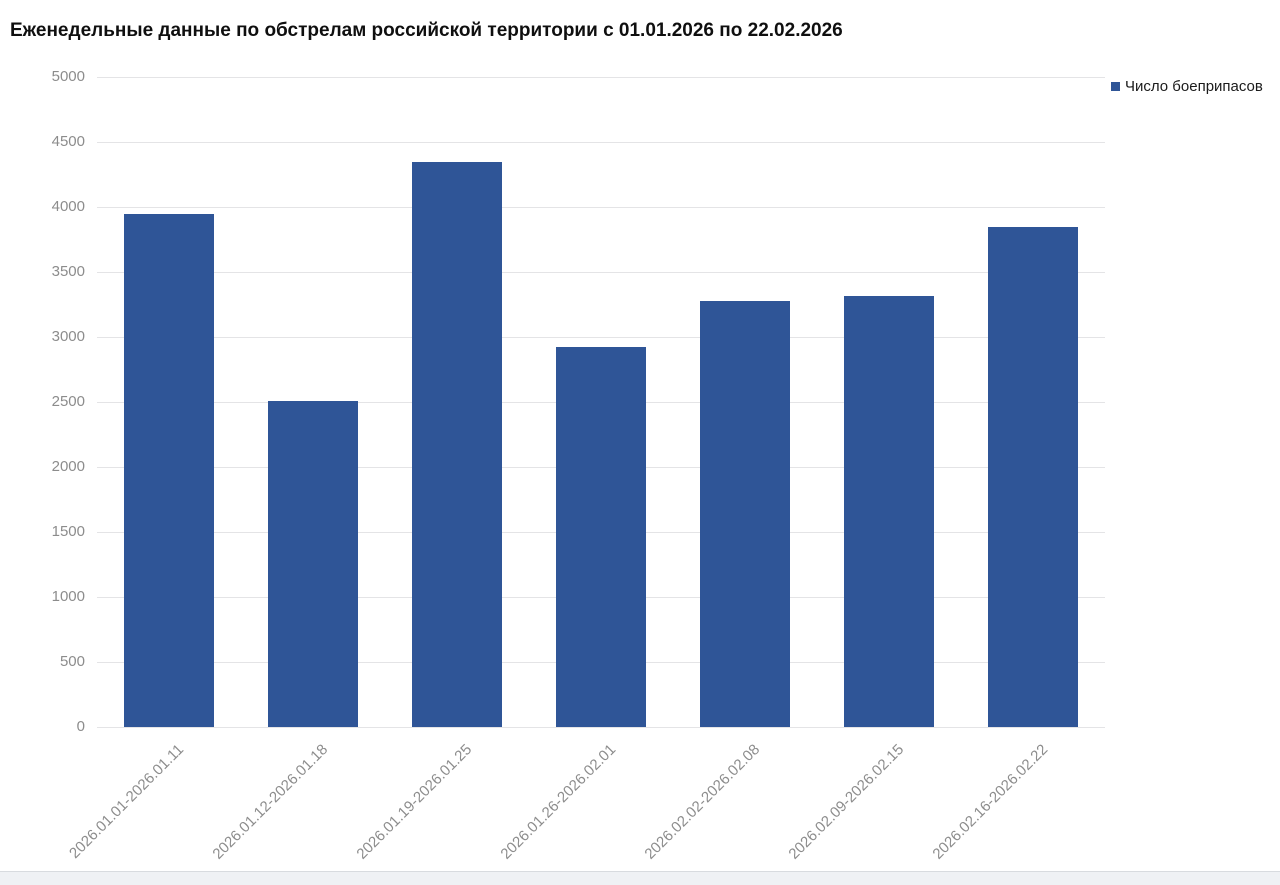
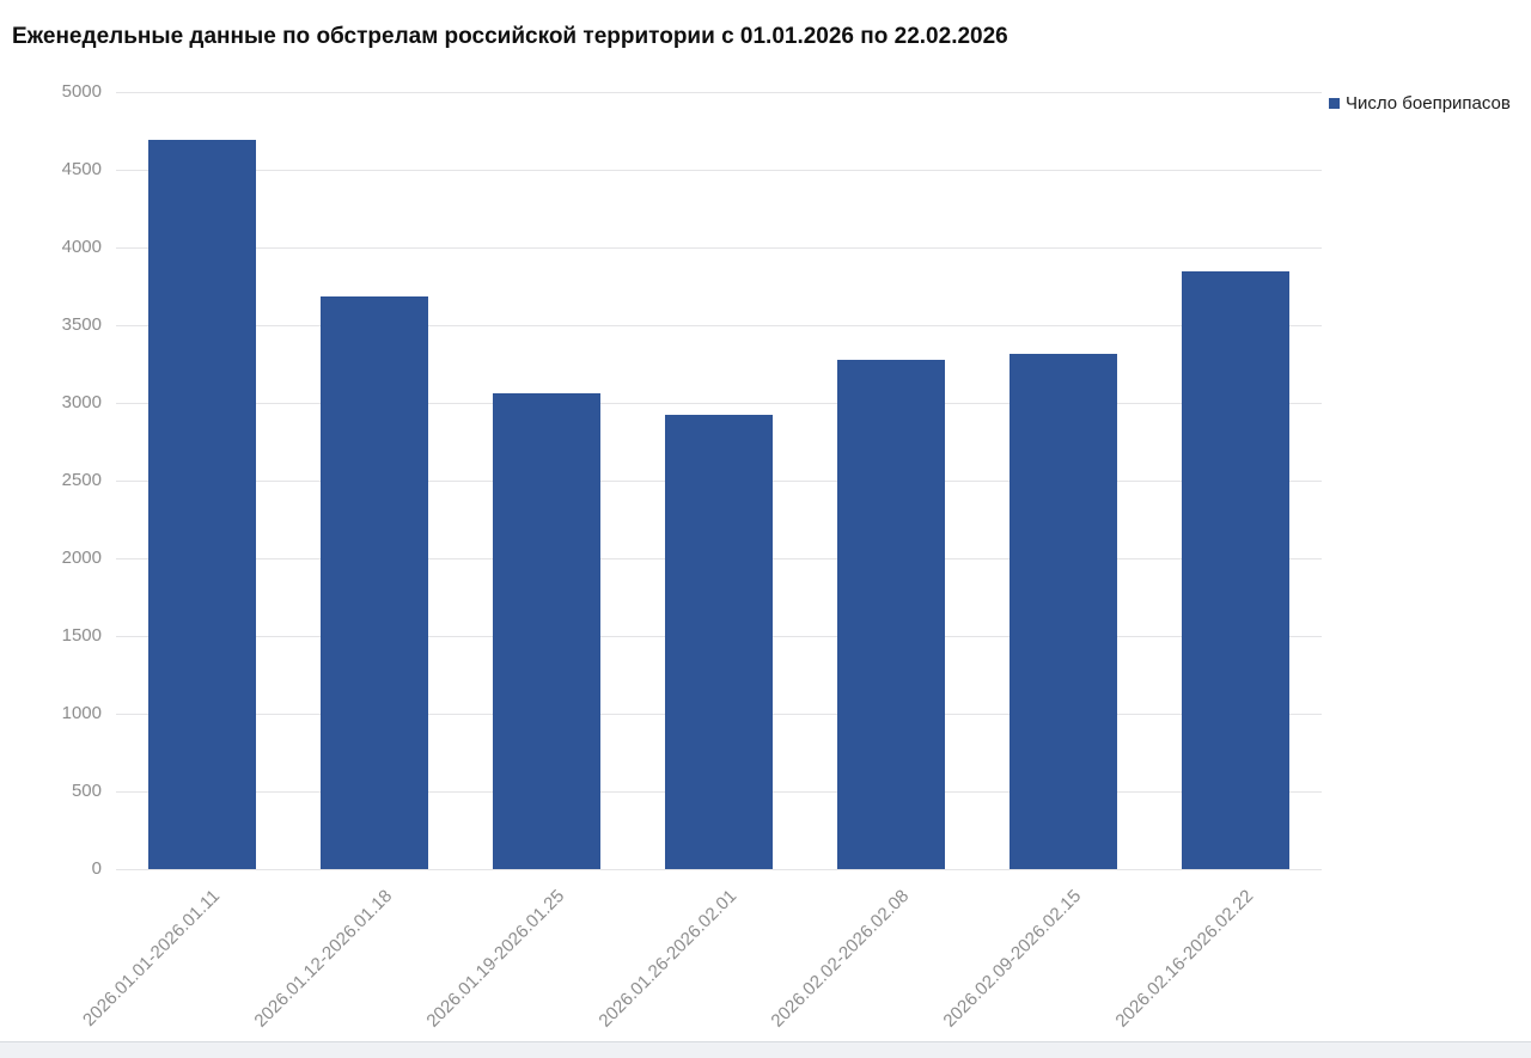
2026.01.01-2026.01.11: 3950 -> 4700
2026.01.12-2026.01.18: 2510 -> 3680
2026.01.19-2026.01.25: 4350 -> 3060
